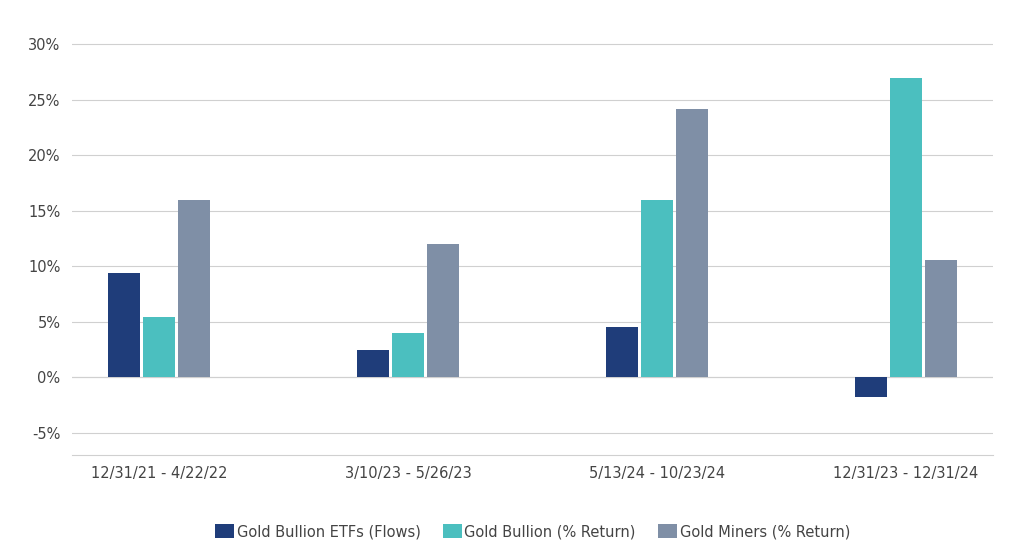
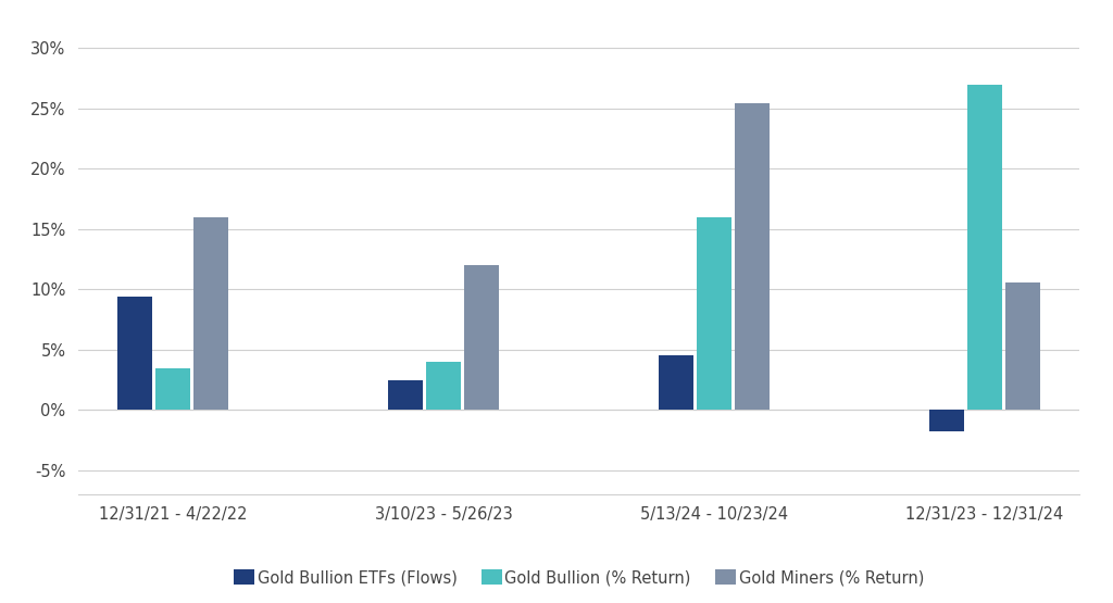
Gold Bullion (% Return)/12/31/21 - 4/22/22: 5.4% -> 3.5%
Gold Miners (% Return)/5/13/24 - 10/23/24: 24.2% -> 25.4%
